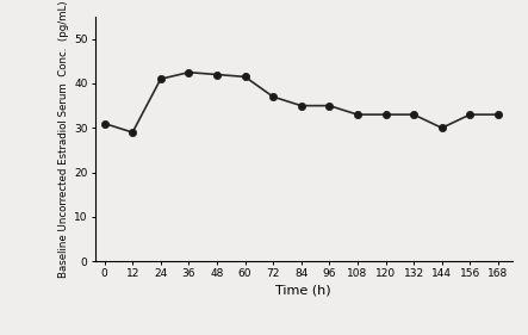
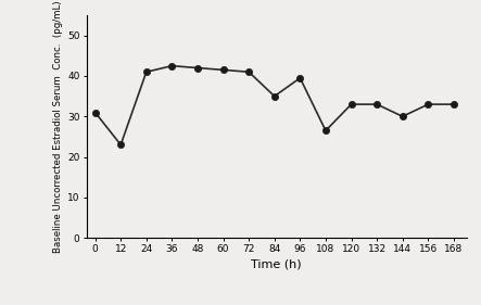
12: 29.0 -> 23.0
72: 37.0 -> 41.0
96: 35.0 -> 39.5
108: 33.0 -> 26.5
